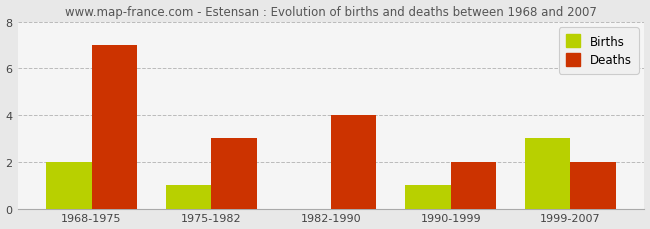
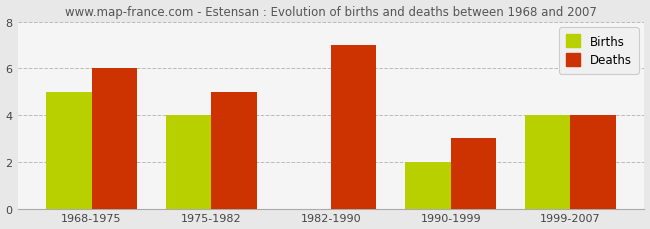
Births/1968-1975: 2 -> 5
Deaths/1968-1975: 7 -> 6
Births/1975-1982: 1 -> 4
Deaths/1975-1982: 3 -> 5
Deaths/1982-1990: 4 -> 7
Births/1990-1999: 1 -> 2
Deaths/1990-1999: 2 -> 3
Births/1999-2007: 3 -> 4
Deaths/1999-2007: 2 -> 4
